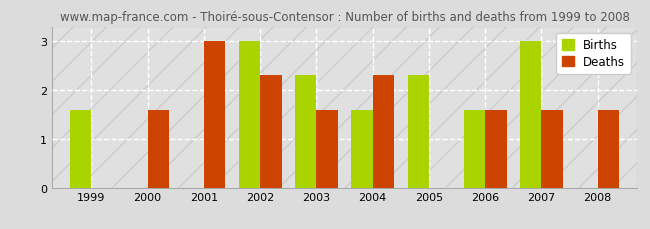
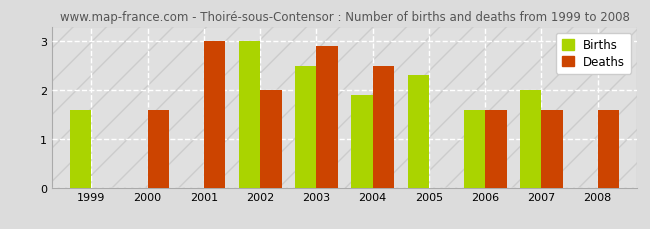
Deaths/2002: 2.3 -> 2.0
Births/2003: 2.3 -> 2.5
Deaths/2003: 1.6 -> 2.9
Births/2004: 1.6 -> 1.9
Deaths/2004: 2.3 -> 2.5
Births/2007: 3.0 -> 2.0
